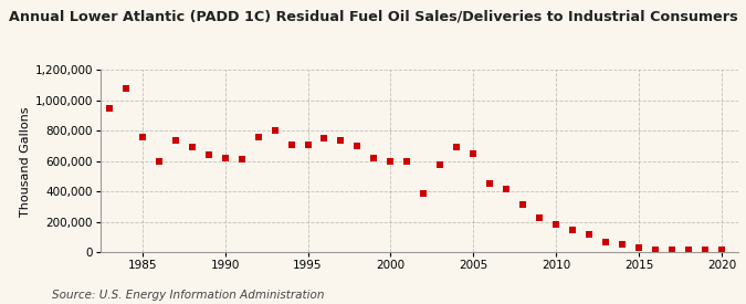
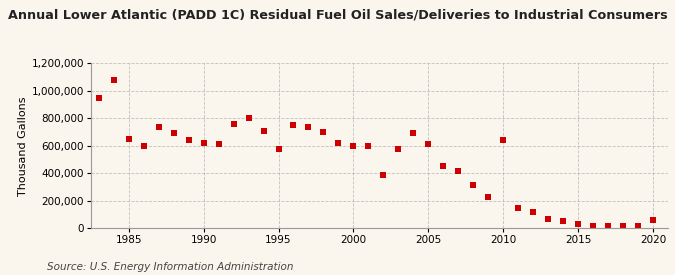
1985: 760,000 -> 650,000
1995: 710,000 -> 580,000
2005: 650,000 -> 610,000
2010: 180,000 -> 640,000
2020: 20,000 -> 60,000
